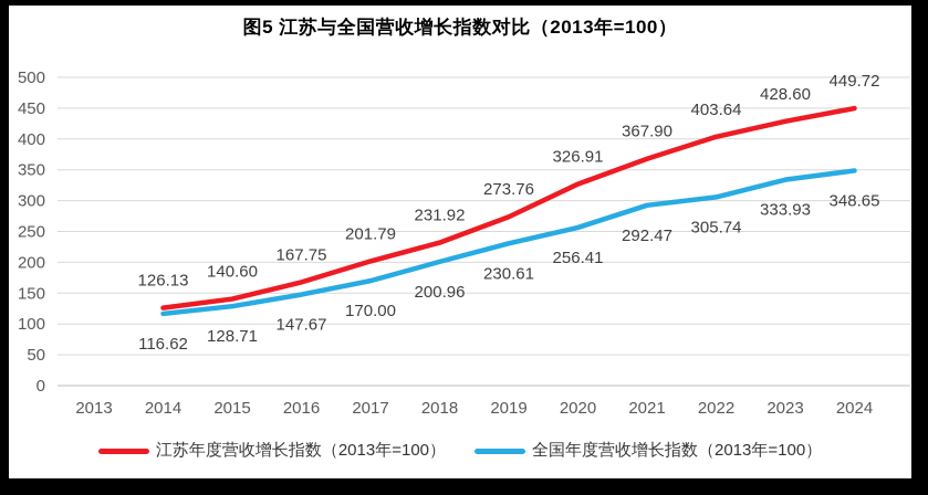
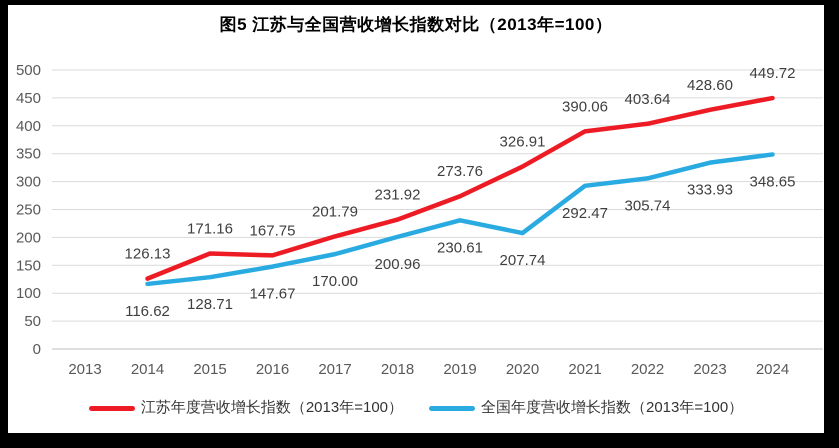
江苏年度营收增长指数（2013年=100）/2015: 140.60 -> 171.16
全国年度营收增长指数（2013年=100）/2020: 256.41 -> 207.74
江苏年度营收增长指数（2013年=100）/2021: 367.90 -> 390.06
